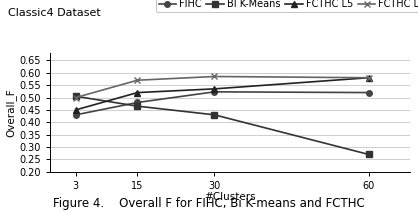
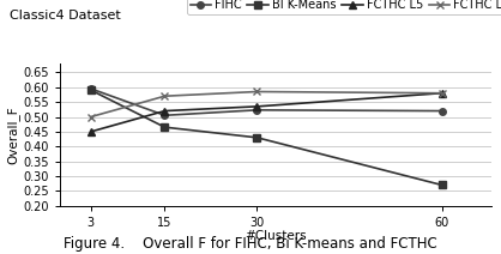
FIHC/3: 0.430 -> 0.595
BI K-Means/3: 0.505 -> 0.590
FIHC/15: 0.480 -> 0.505
